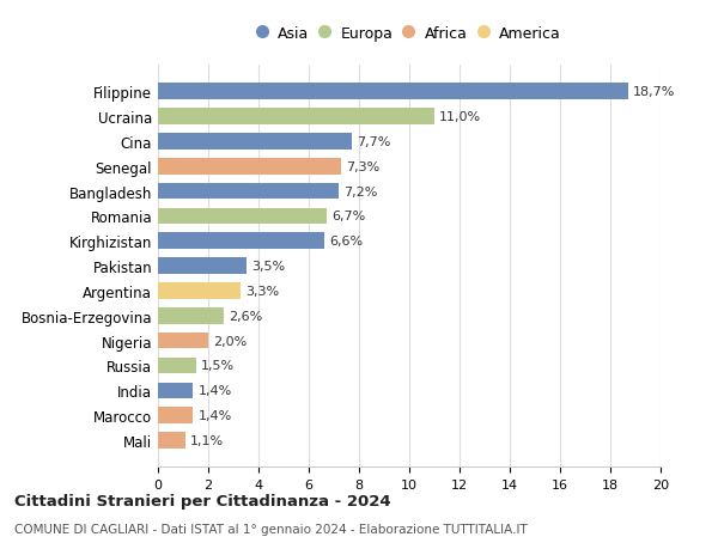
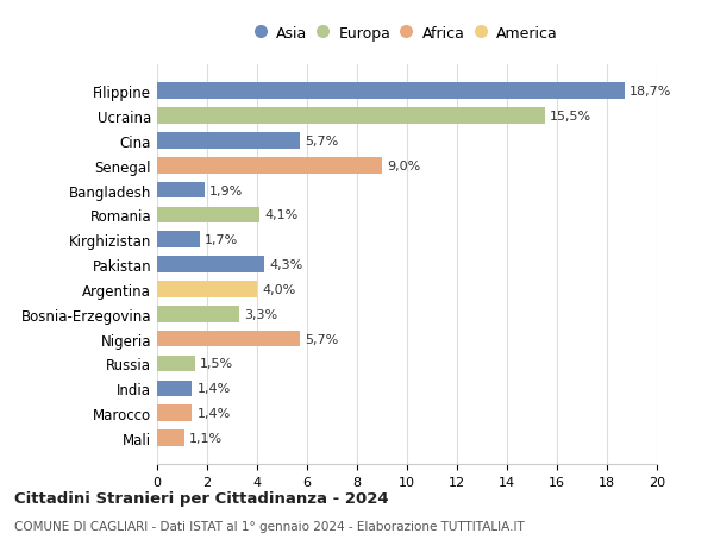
Ucraina: 11,0% -> 15,5%
Cina: 7,7% -> 5,7%
Senegal: 7,3% -> 9,0%
Bangladesh: 7,2% -> 1,9%
Romania: 6,7% -> 4,1%
Kirghizistan: 6,6% -> 1,7%
Pakistan: 3,5% -> 4,3%
Argentina: 3,3% -> 4,0%
Bosnia-Erzegovina: 2,6% -> 3,3%
Nigeria: 2,0% -> 5,7%
